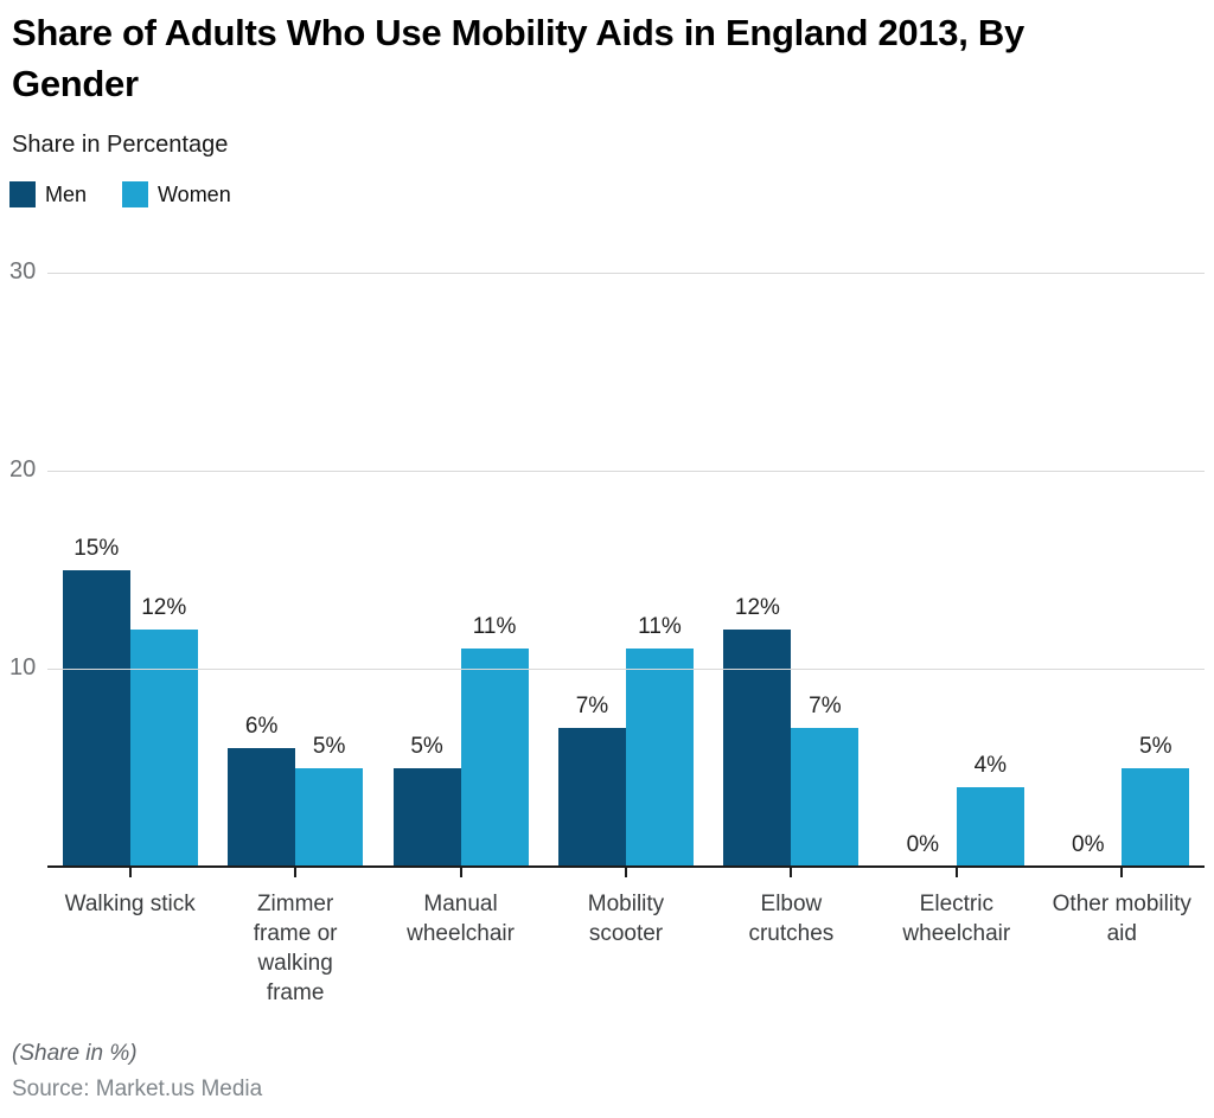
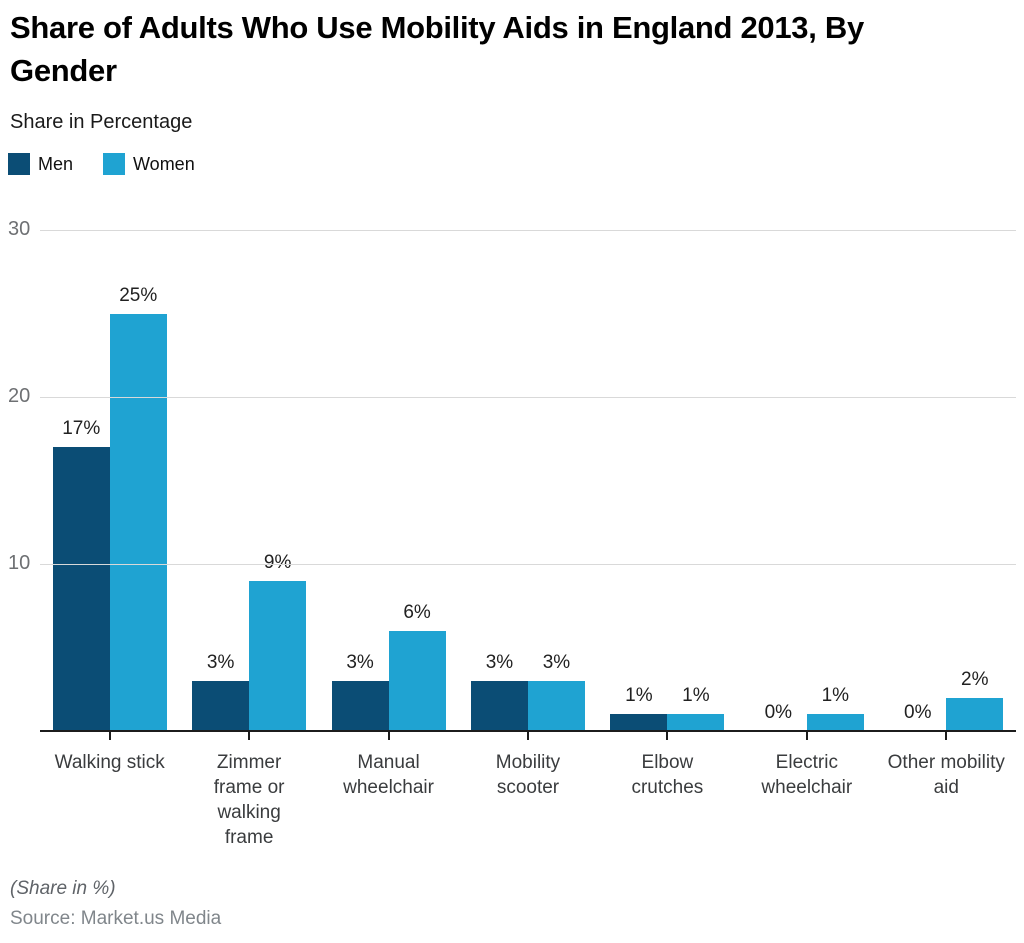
Men/Walking stick: 15% -> 17%
Women/Walking stick: 12% -> 25%
Men/Zimmer frame or walking frame: 6% -> 3%
Women/Zimmer frame or walking frame: 5% -> 9%
Men/Manual wheelchair: 5% -> 3%
Women/Manual wheelchair: 11% -> 6%
Men/Mobility scooter: 7% -> 3%
Women/Mobility scooter: 11% -> 3%
Men/Elbow crutches: 12% -> 1%
Women/Elbow crutches: 7% -> 1%
Women/Electric wheelchair: 4% -> 1%
Women/Other mobility aid: 5% -> 2%
